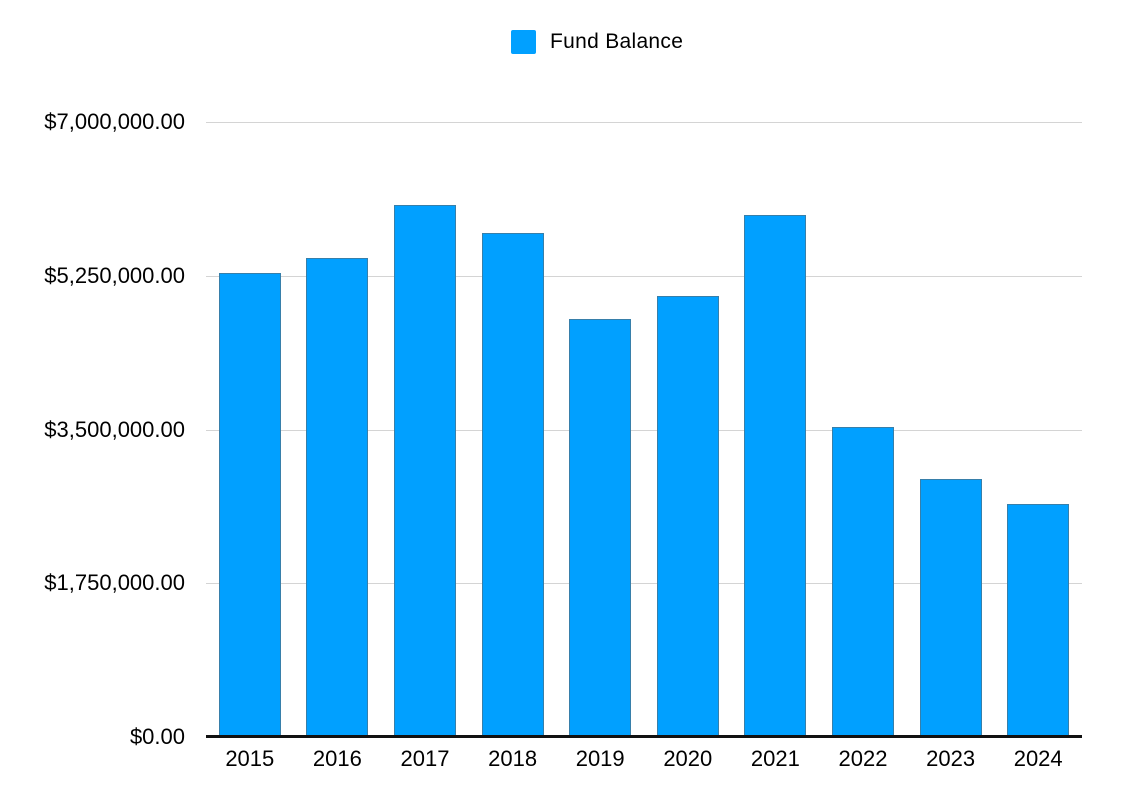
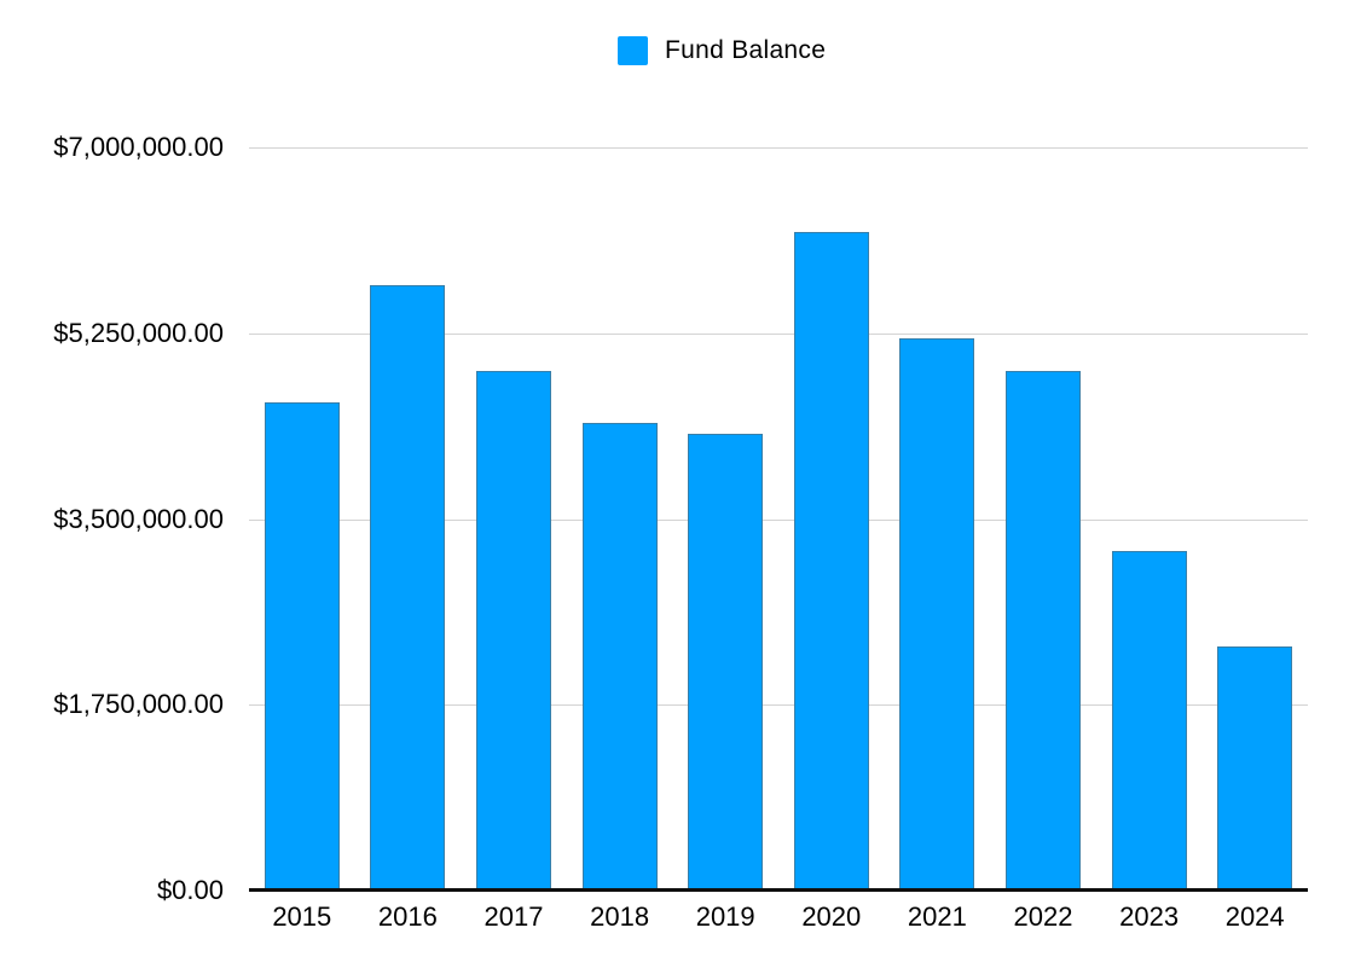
2015: $5300000 -> $4600000
2016: $5400000 -> $5700000
2017: $6100000 -> $4900000
2018: $5700000 -> $4400000
2019: $4800000 -> $4300000
2020: $5000000 -> $6200000
2021: $5900000 -> $5200000
2022: $3500000 -> $4900000
2023: $2900000 -> $3200000
2024: $2600000 -> $2300000
